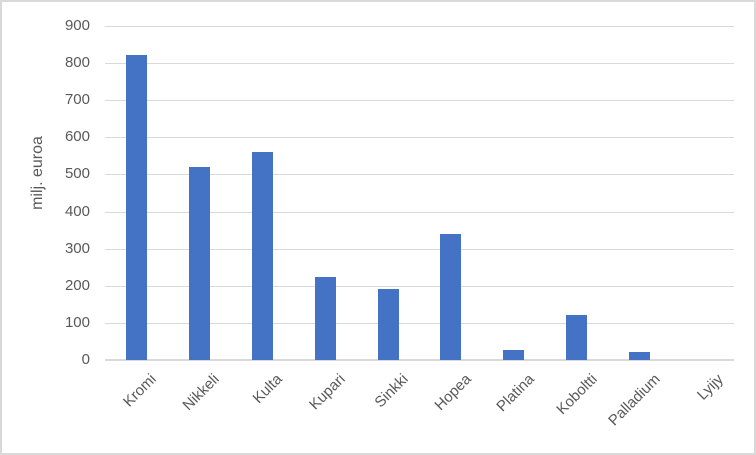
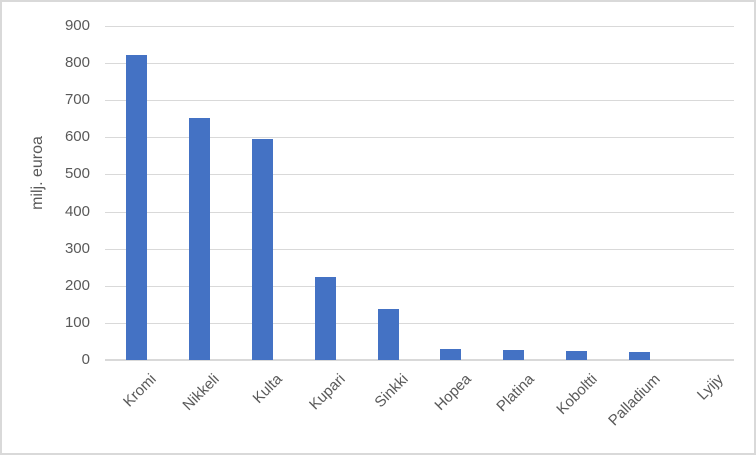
Nikkeli: 520 -> 650
Kulta: 560 -> 600
Sinkki: 190 -> 140
Hopea: 340 -> 30
Koboltti: 120 -> 20
